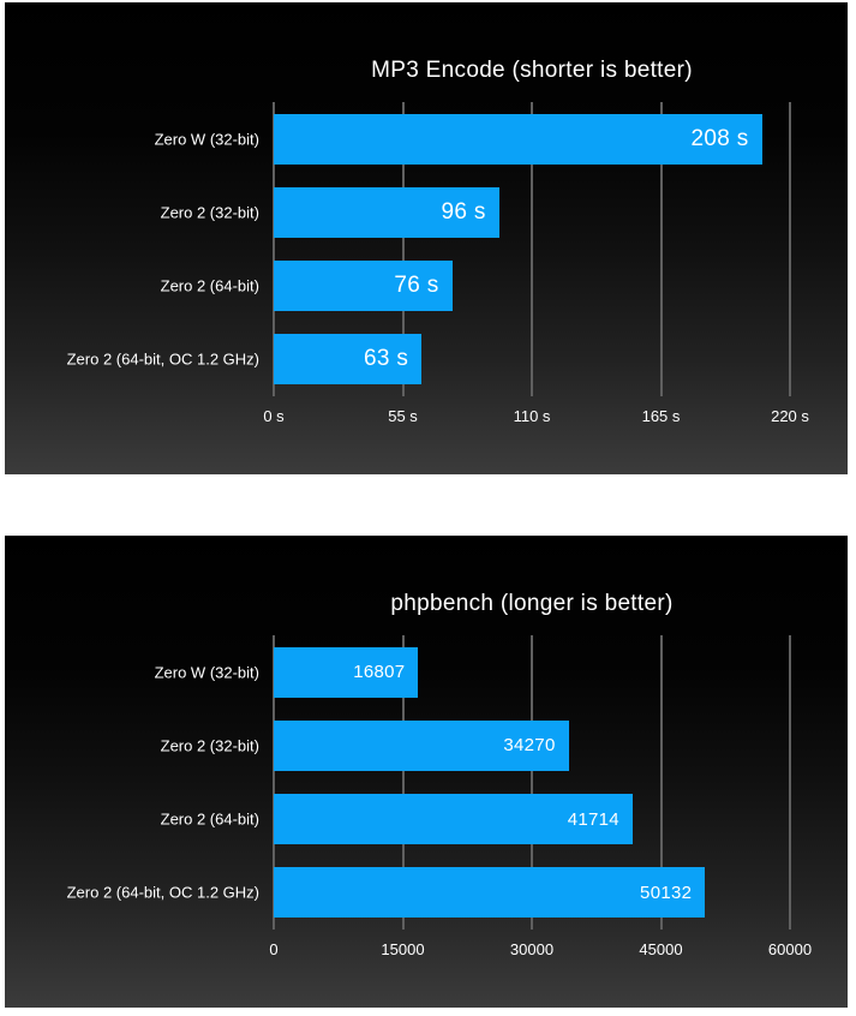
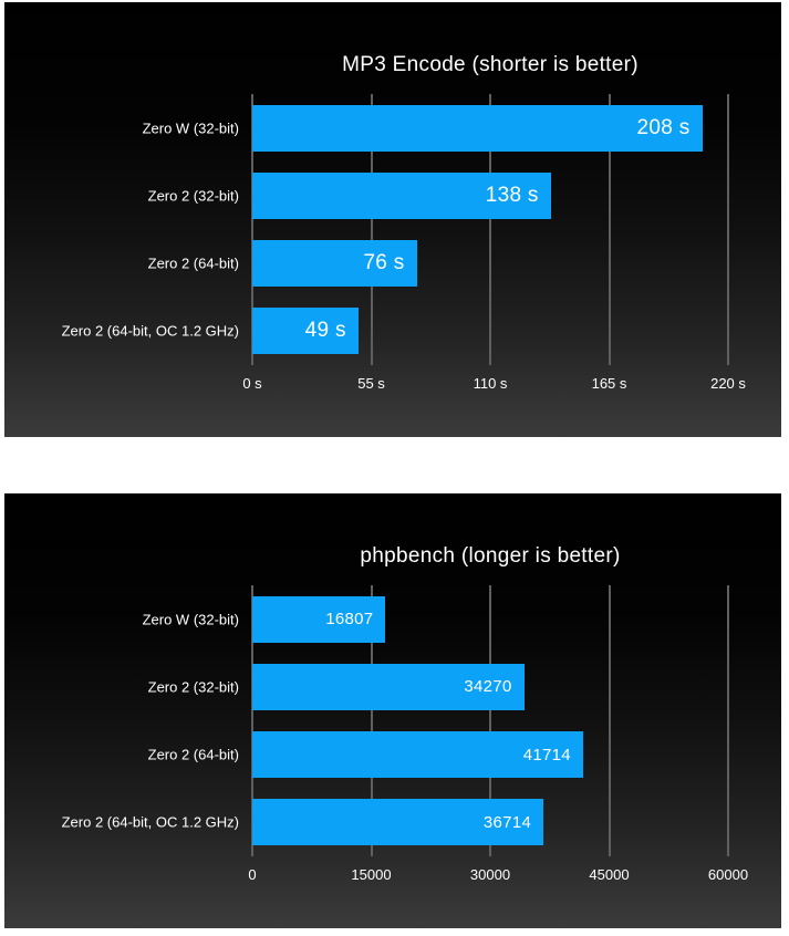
MP3 Encode (shorter is better)/Zero 2 (32-bit): 96 -> 138
MP3 Encode (shorter is better)/Zero 2 (64-bit, OC 1.2 GHz): 63 -> 49
phpbench (longer is better)/Zero 2 (64-bit, OC 1.2 GHz): 50132 -> 36714
